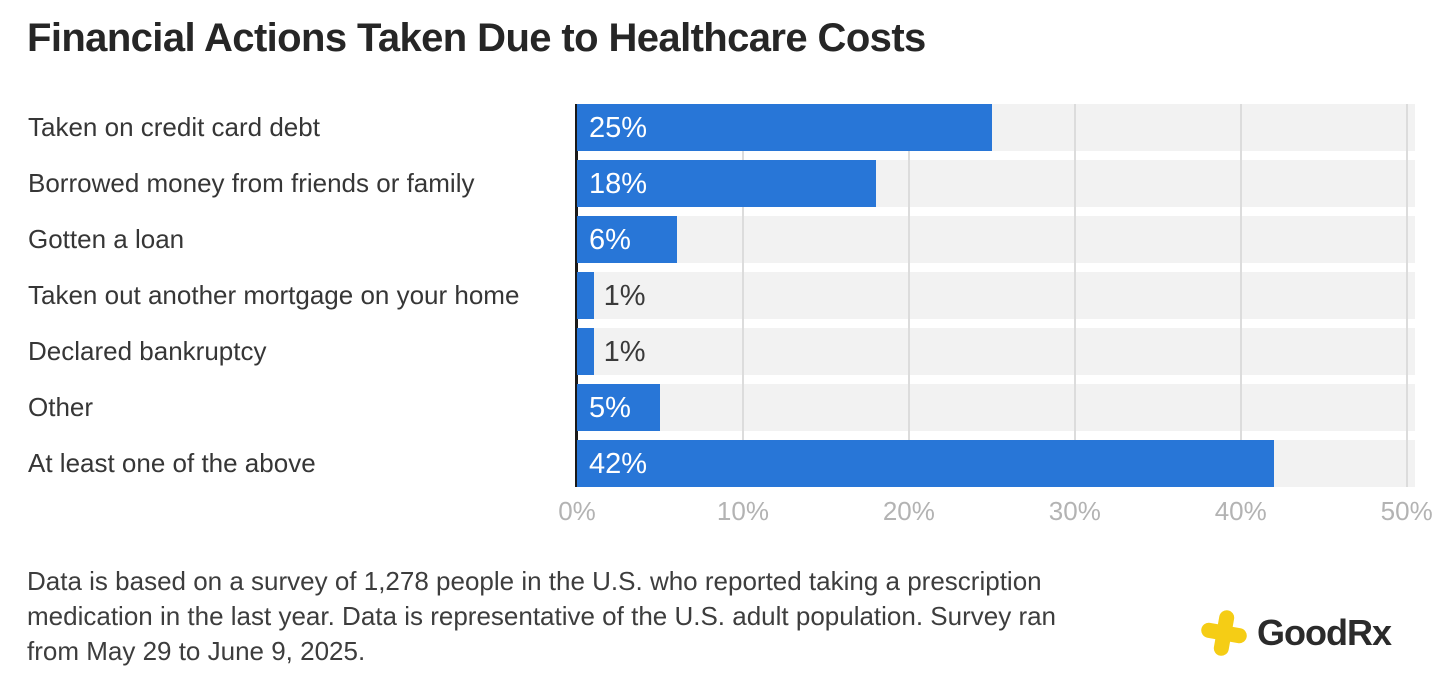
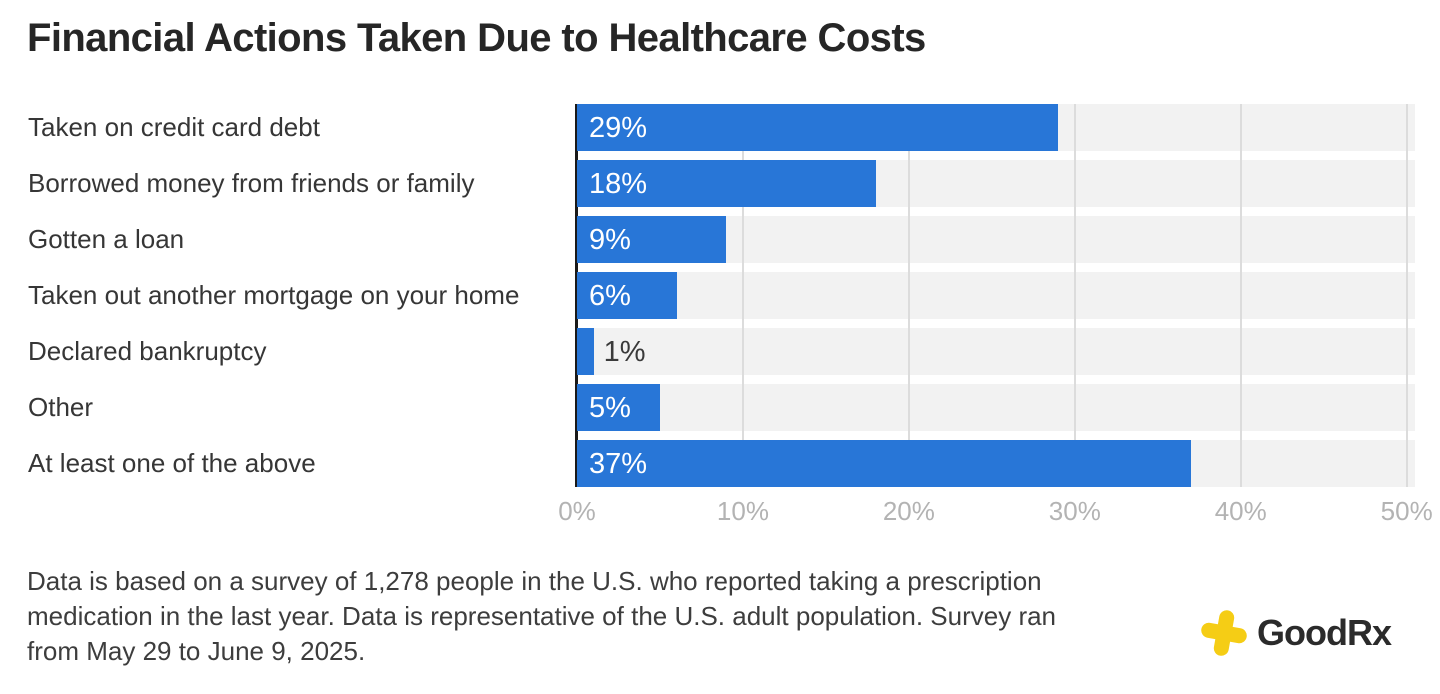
Taken on credit card debt: 25% -> 29%
Gotten a loan: 6% -> 9%
Taken out another mortgage on your home: 1% -> 6%
At least one of the above: 42% -> 37%
